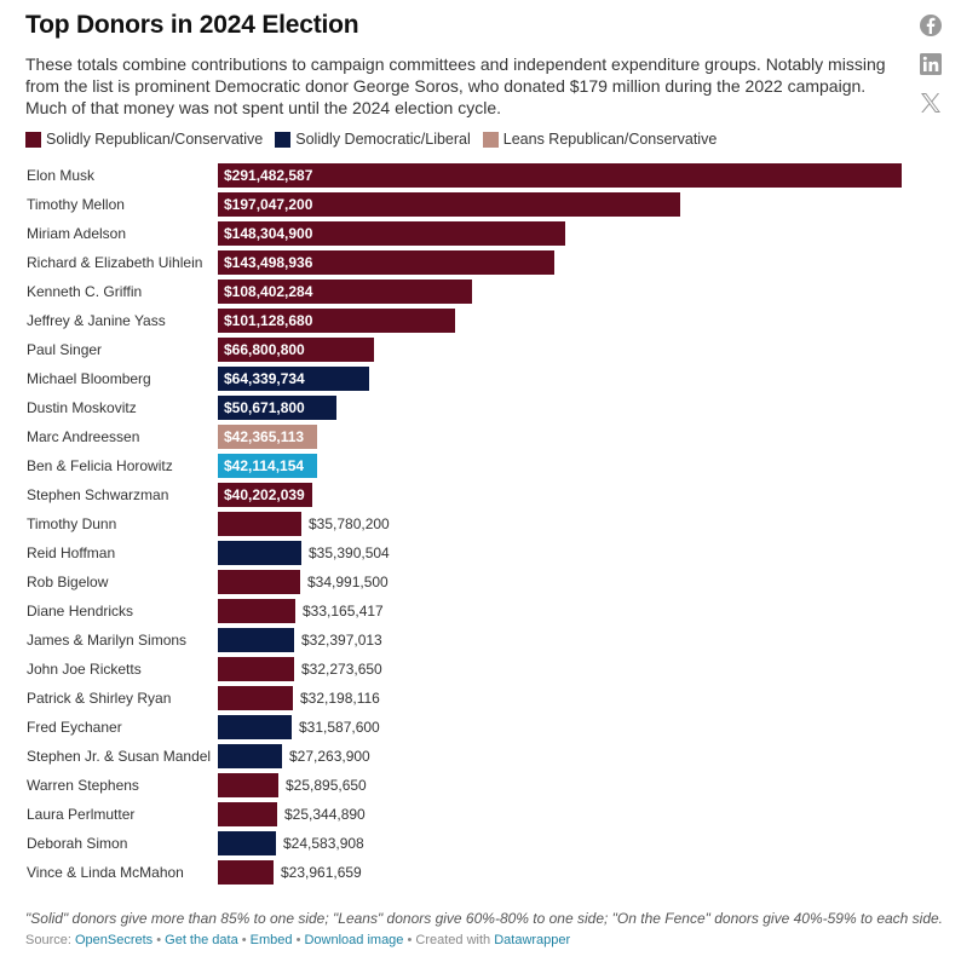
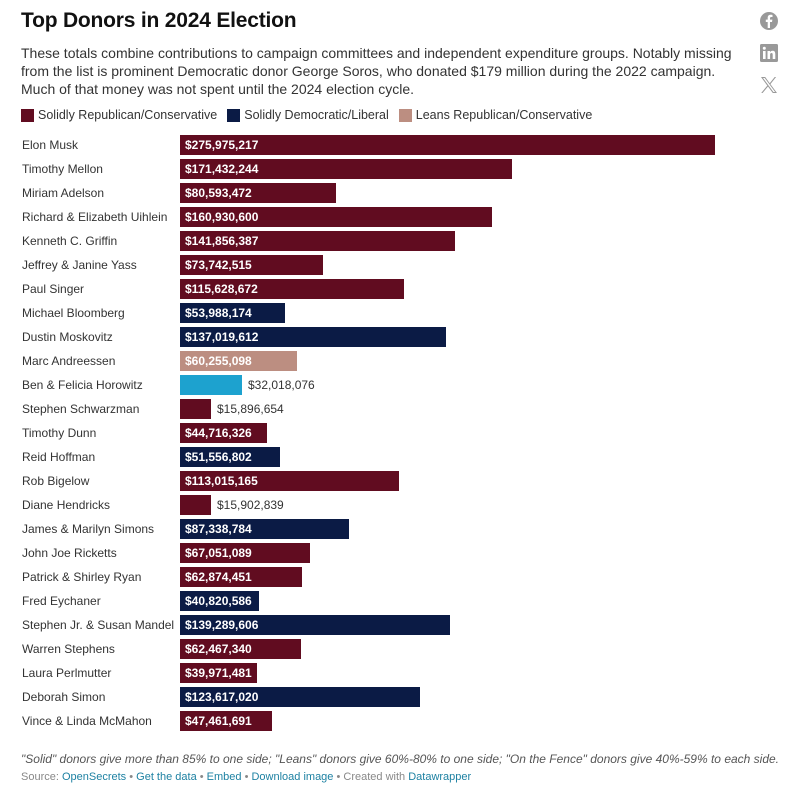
Elon Musk: $291,482,587 -> $275,975,217
Timothy Mellon: $197,047,200 -> $171,432,244
Miriam Adelson: $148,304,900 -> $80,593,472
Richard & Elizabeth Uihlein: $143,498,936 -> $160,930,600
Kenneth C. Griffin: $108,402,284 -> $141,856,387
Jeffrey & Janine Yass: $101,128,680 -> $73,742,515
Paul Singer: $66,800,800 -> $115,628,672
Michael Bloomberg: $64,339,734 -> $53,988,174
Dustin Moskovitz: $50,671,800 -> $137,019,612
Marc Andreessen: $42,365,113 -> $60,255,098
Ben & Felicia Horowitz: $42,114,154 -> $32,018,076
Stephen Schwarzman: $40,202,039 -> $15,896,654
Timothy Dunn: $35,780,200 -> $44,716,326
Reid Hoffman: $35,390,504 -> $51,556,802
Rob Bigelow: $34,991,500 -> $113,015,165
Diane Hendricks: $33,165,417 -> $15,902,839
James & Marilyn Simons: $32,397,013 -> $87,338,784
John Joe Ricketts: $32,273,650 -> $67,051,089
Patrick & Shirley Ryan: $32,198,116 -> $62,874,451
Fred Eychaner: $31,587,600 -> $40,820,586
Stephen Jr. & Susan Mandel: $27,263,900 -> $139,289,606
Warren Stephens: $25,895,650 -> $62,467,340
Laura Perlmutter: $25,344,890 -> $39,971,481
Deborah Simon: $24,583,908 -> $123,617,020
Vince & Linda McMahon: $23,961,659 -> $47,461,691
